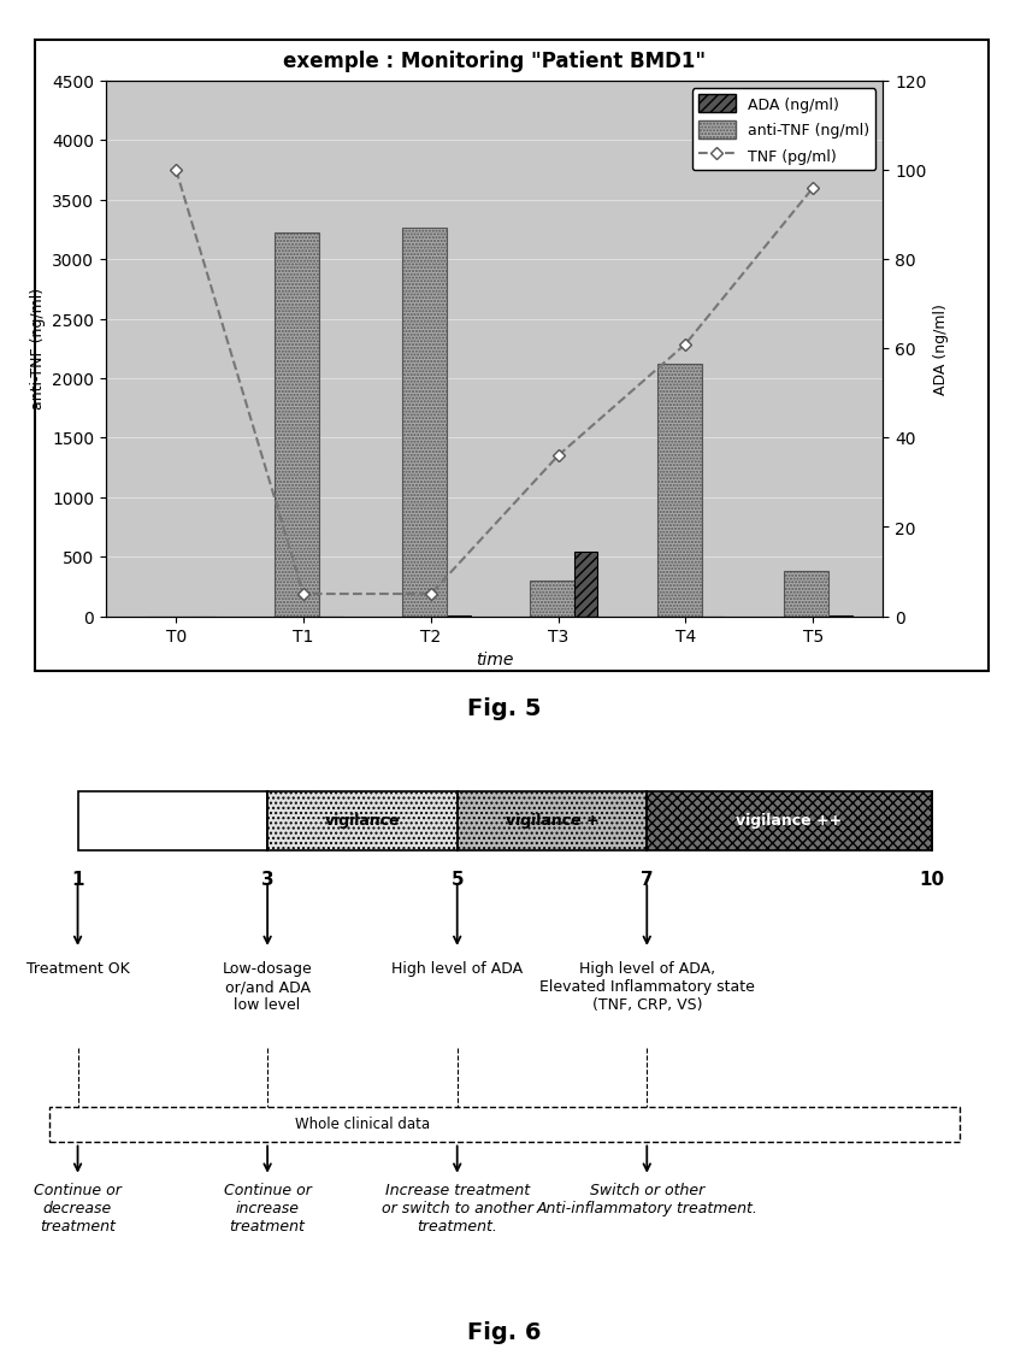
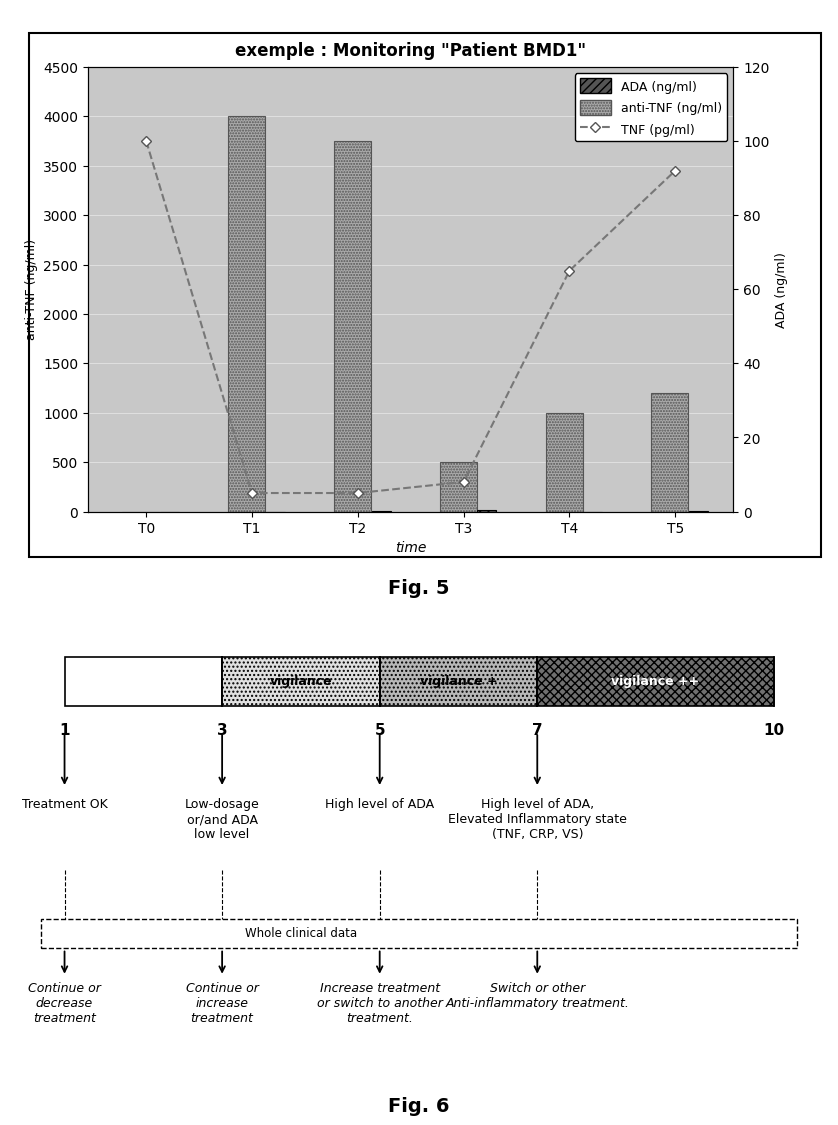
anti-TNF (ng/ml)/T1: 3220 -> 4000
anti-TNF (ng/ml)/T2: 3260 -> 3750
anti-TNF (ng/ml)/T3: 300 -> 500
TNF (pg/ml)/T3: 36 -> 8
ADA (ng/ml)/T3: 540 -> 10
anti-TNF (ng/ml)/T4: 2120 -> 1000
TNF (pg/ml)/T4: 61 -> 65
anti-TNF (ng/ml)/T5: 380 -> 1200
TNF (pg/ml)/T5: 96 -> 92
